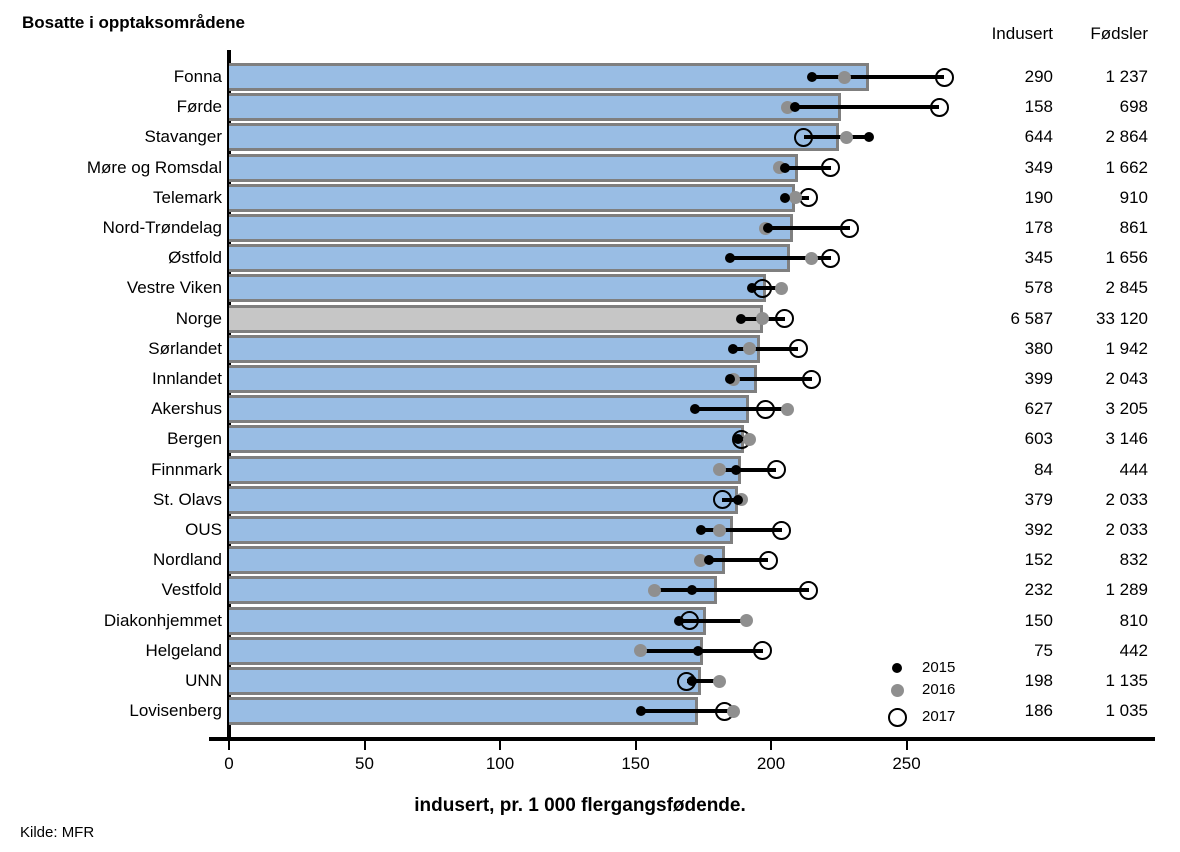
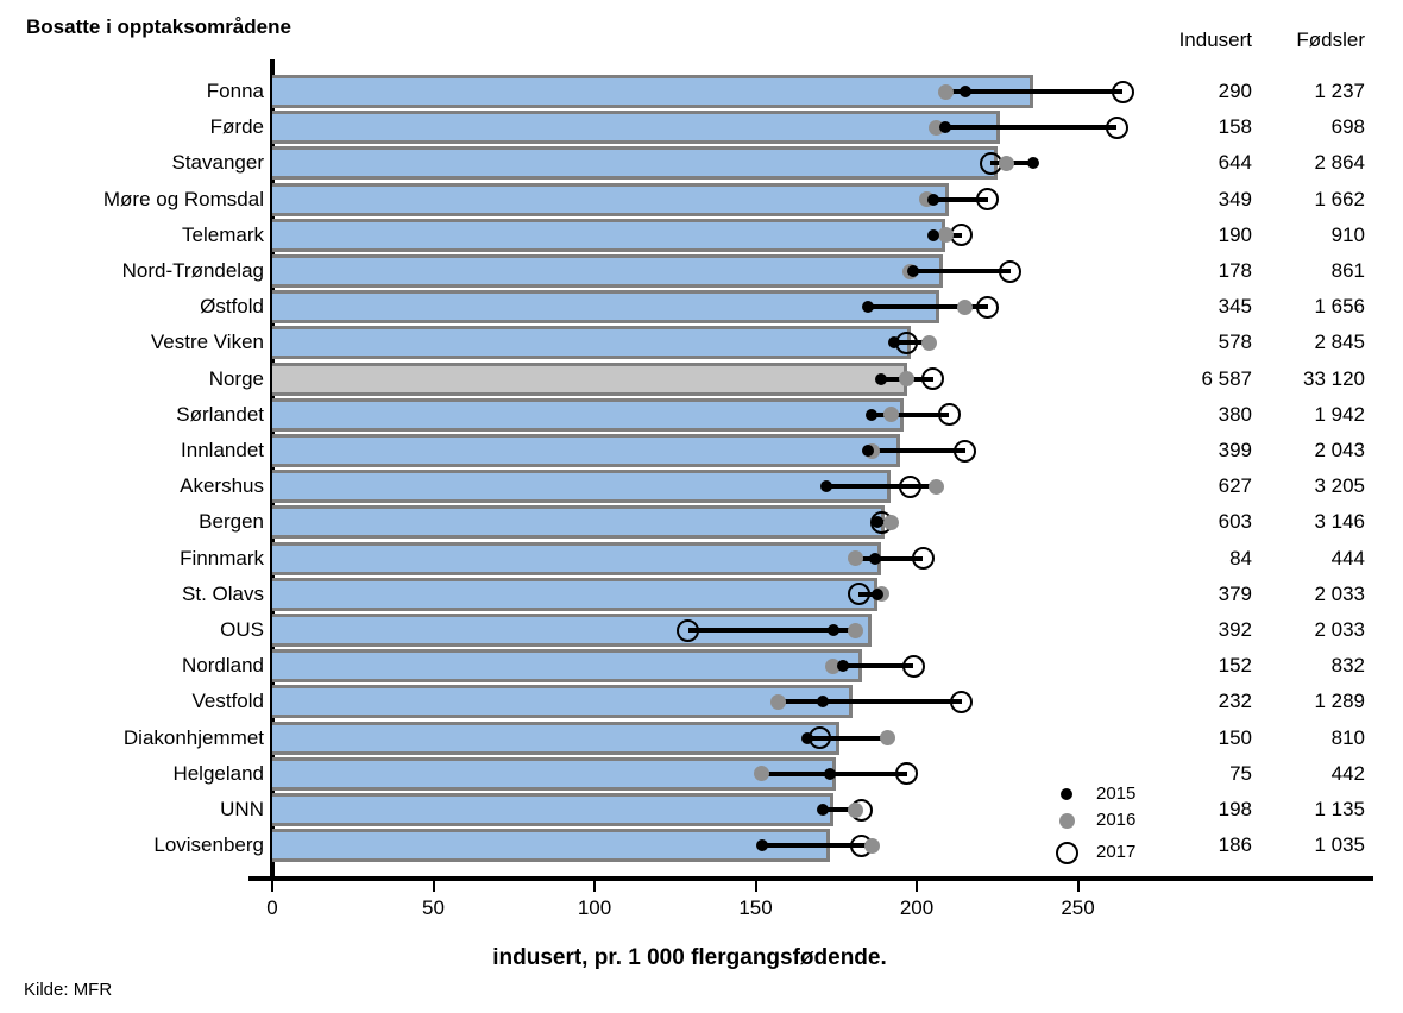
2016/Fonna: 227 -> 209
2017/Stavanger: 212 -> 223
2017/OUS: 204 -> 129
2017/UNN: 169 -> 183
